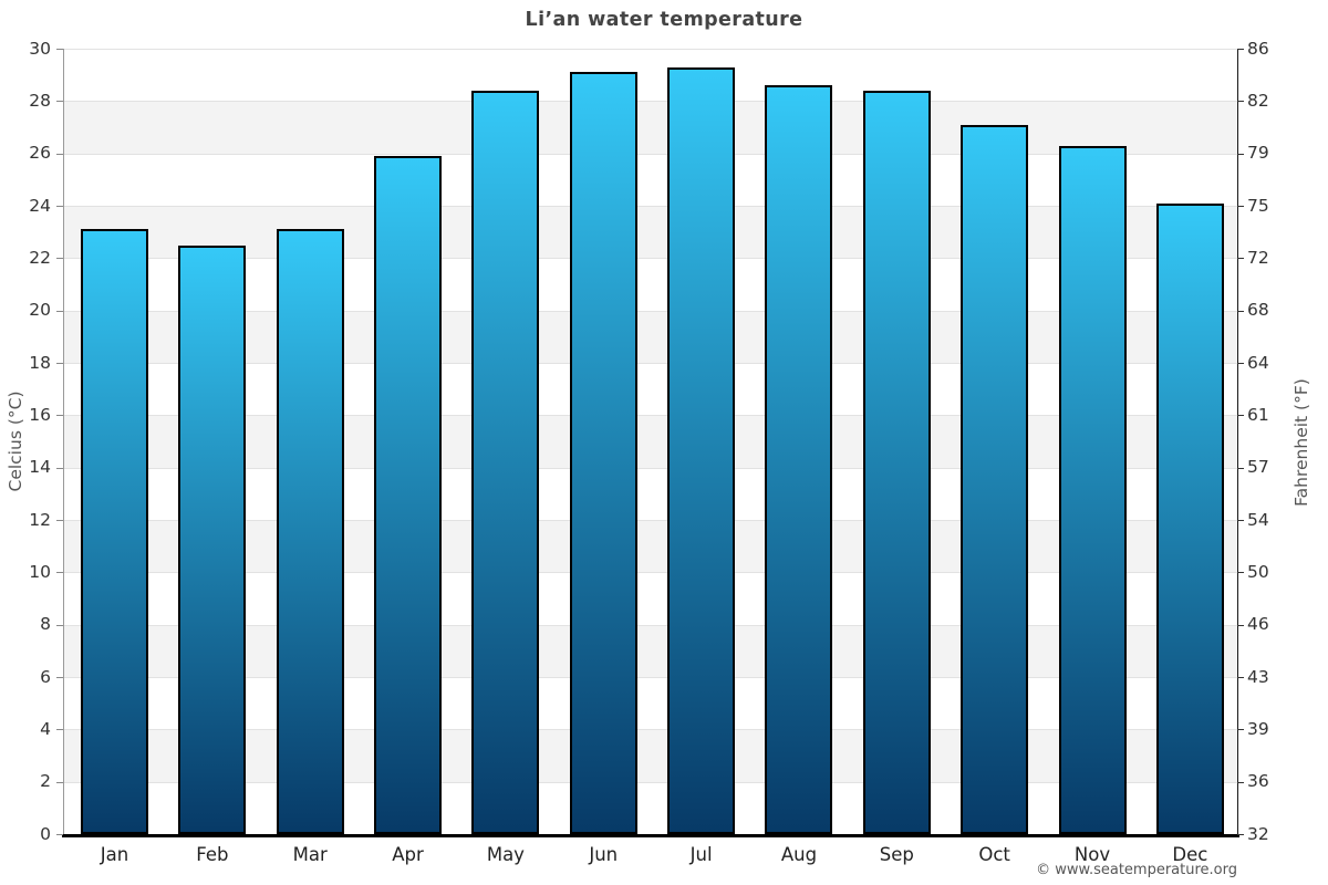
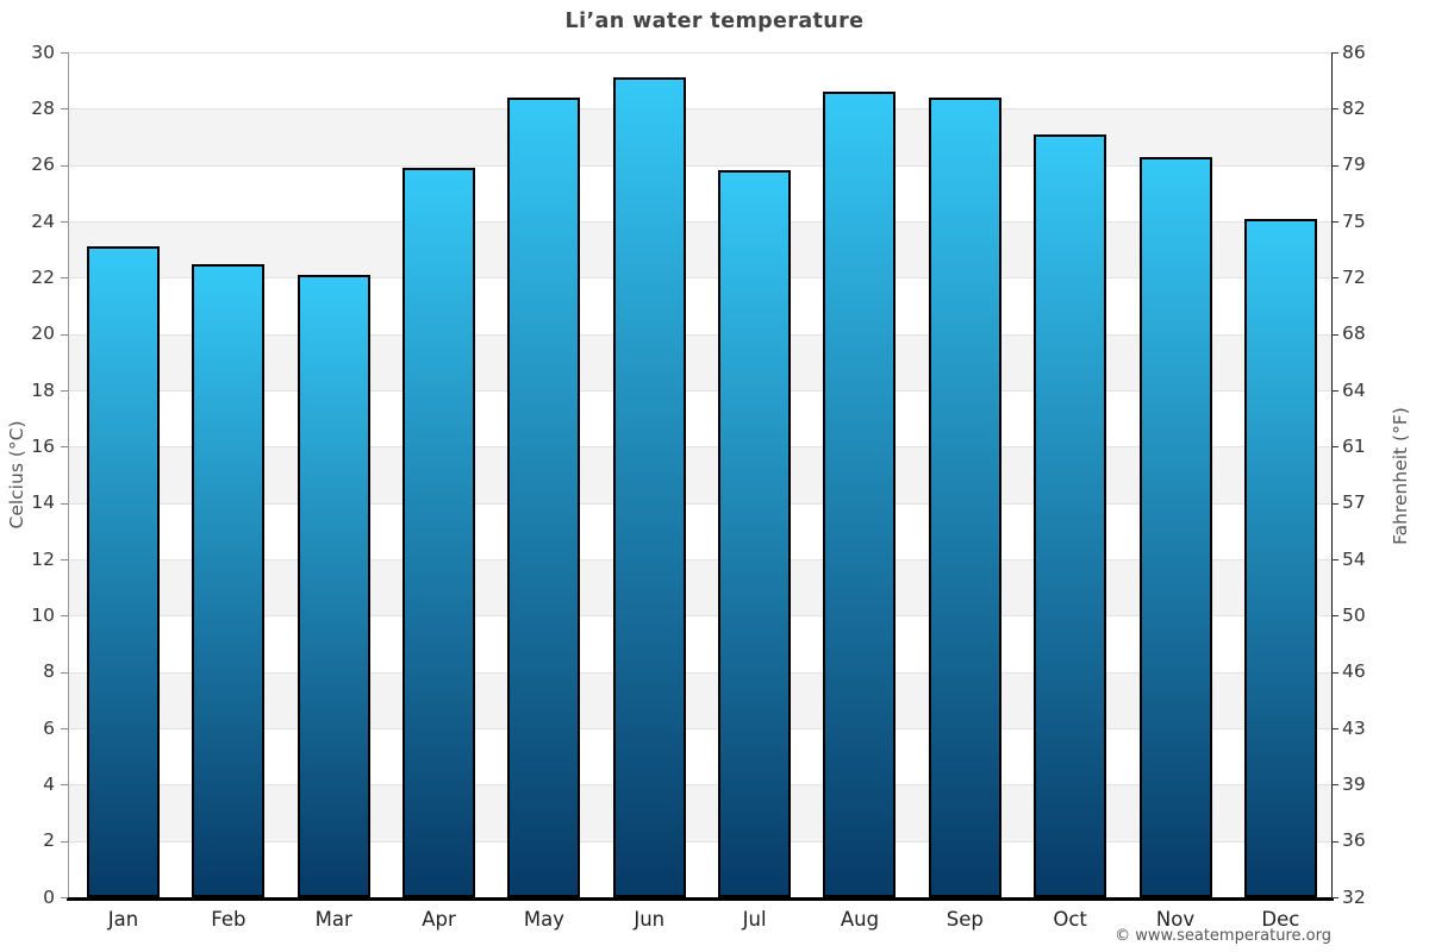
Mar: 23.1 -> 22.1
Jul: 29.3 -> 25.8
